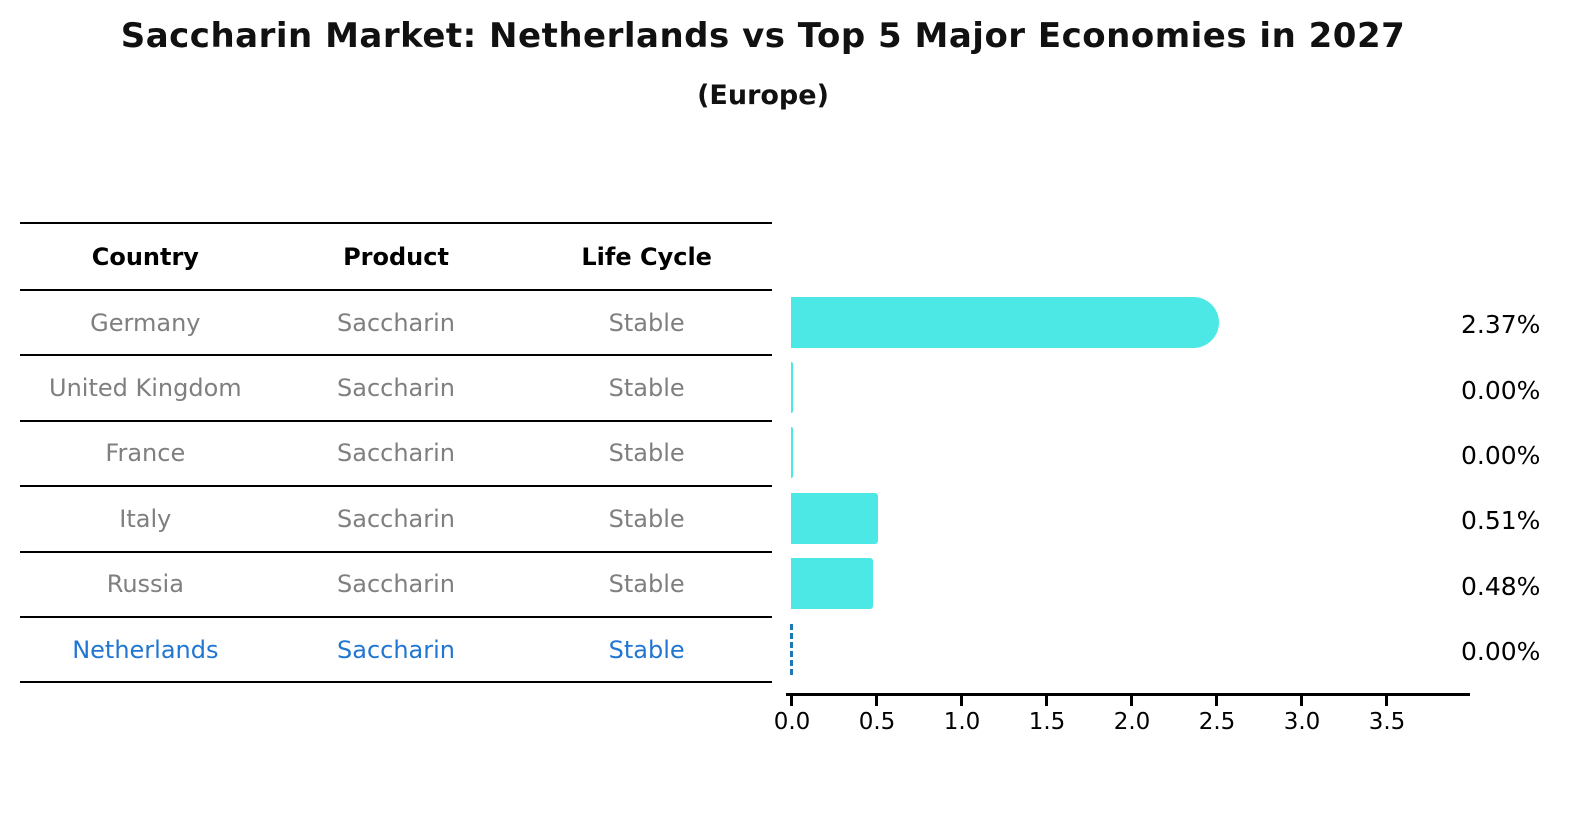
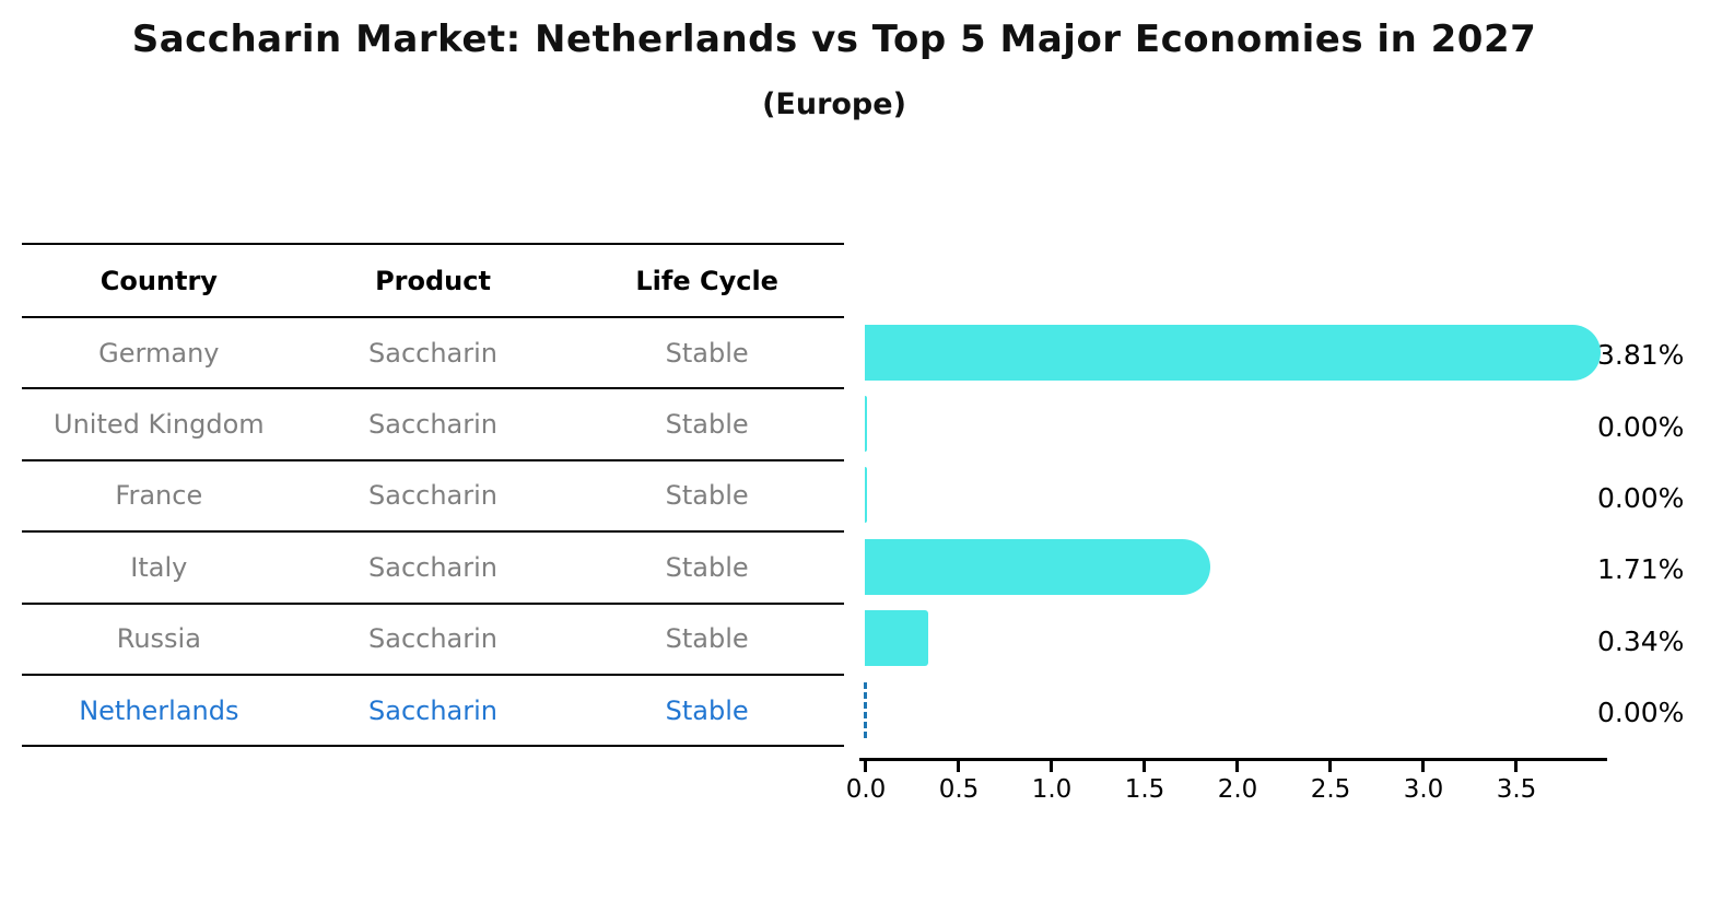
Germany: 2.37% -> 3.81%
Italy: 0.51% -> 1.71%
Russia: 0.48% -> 0.34%
